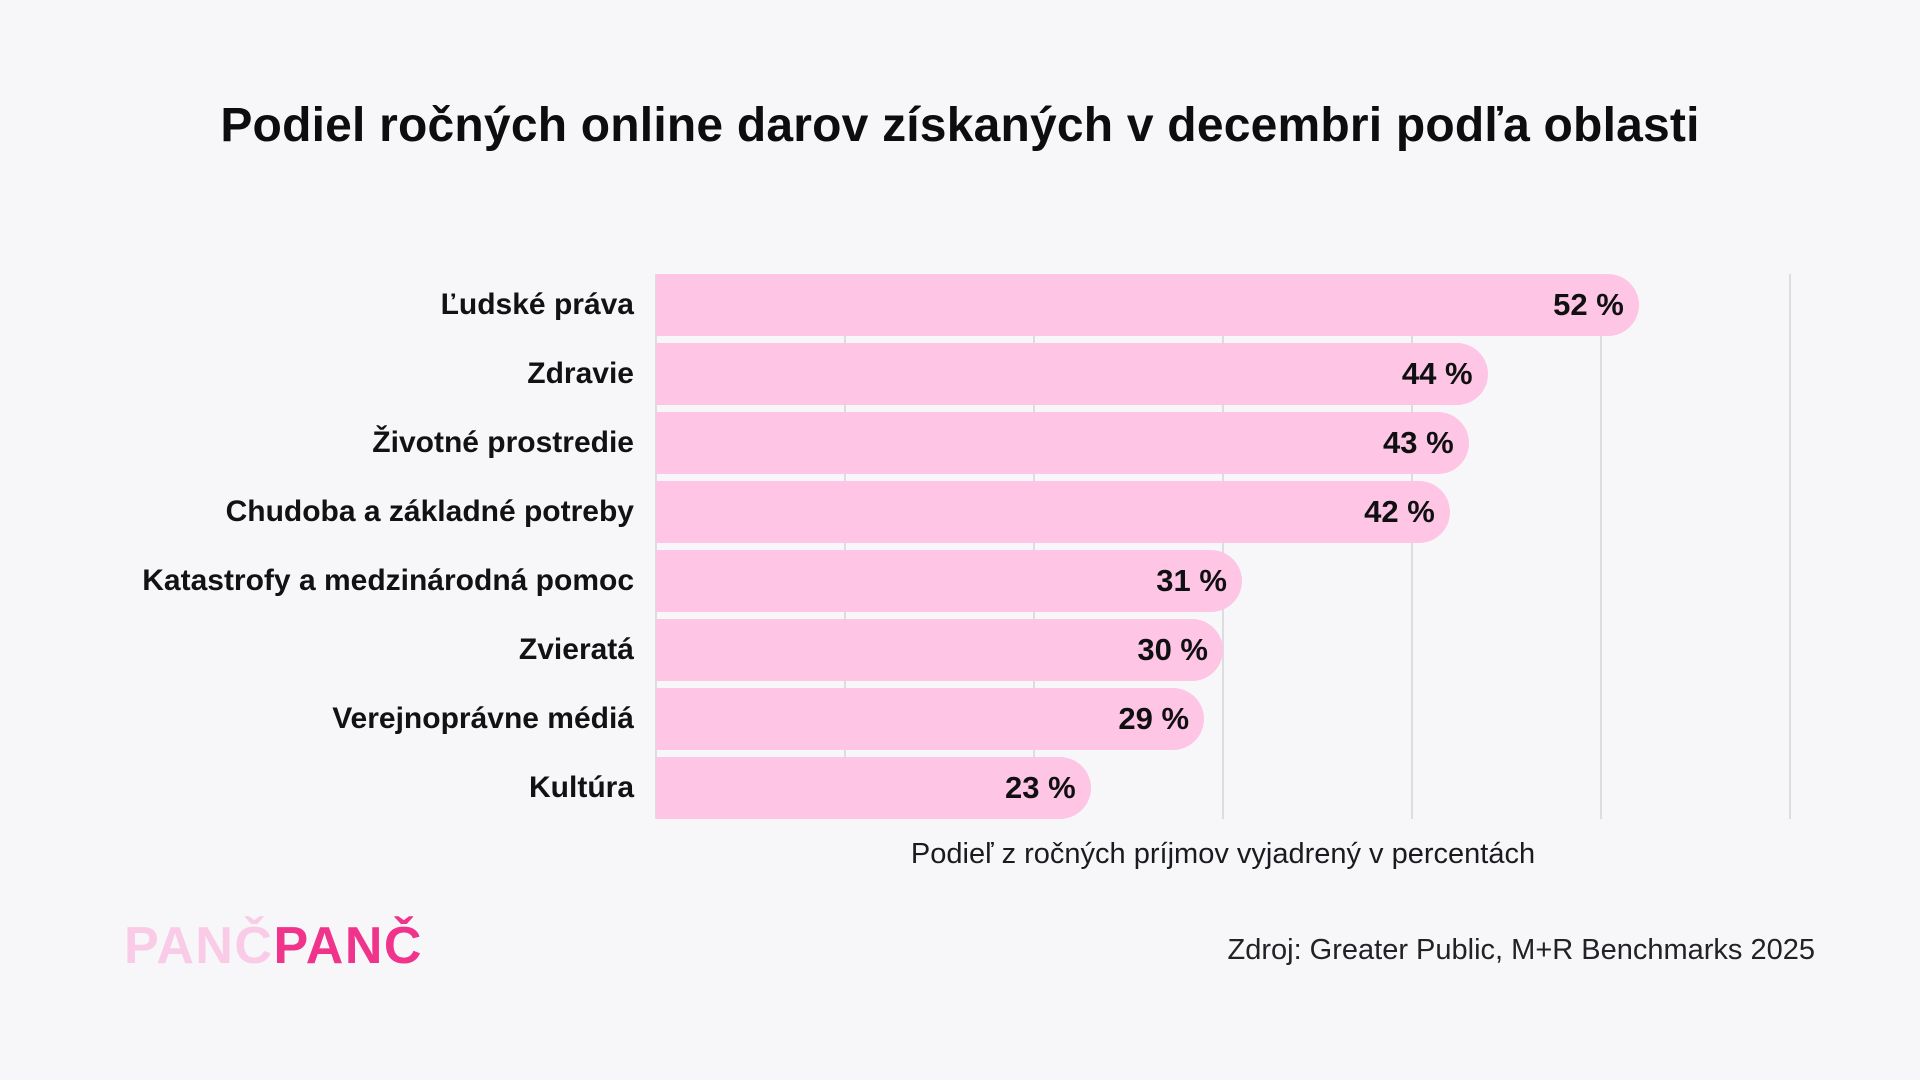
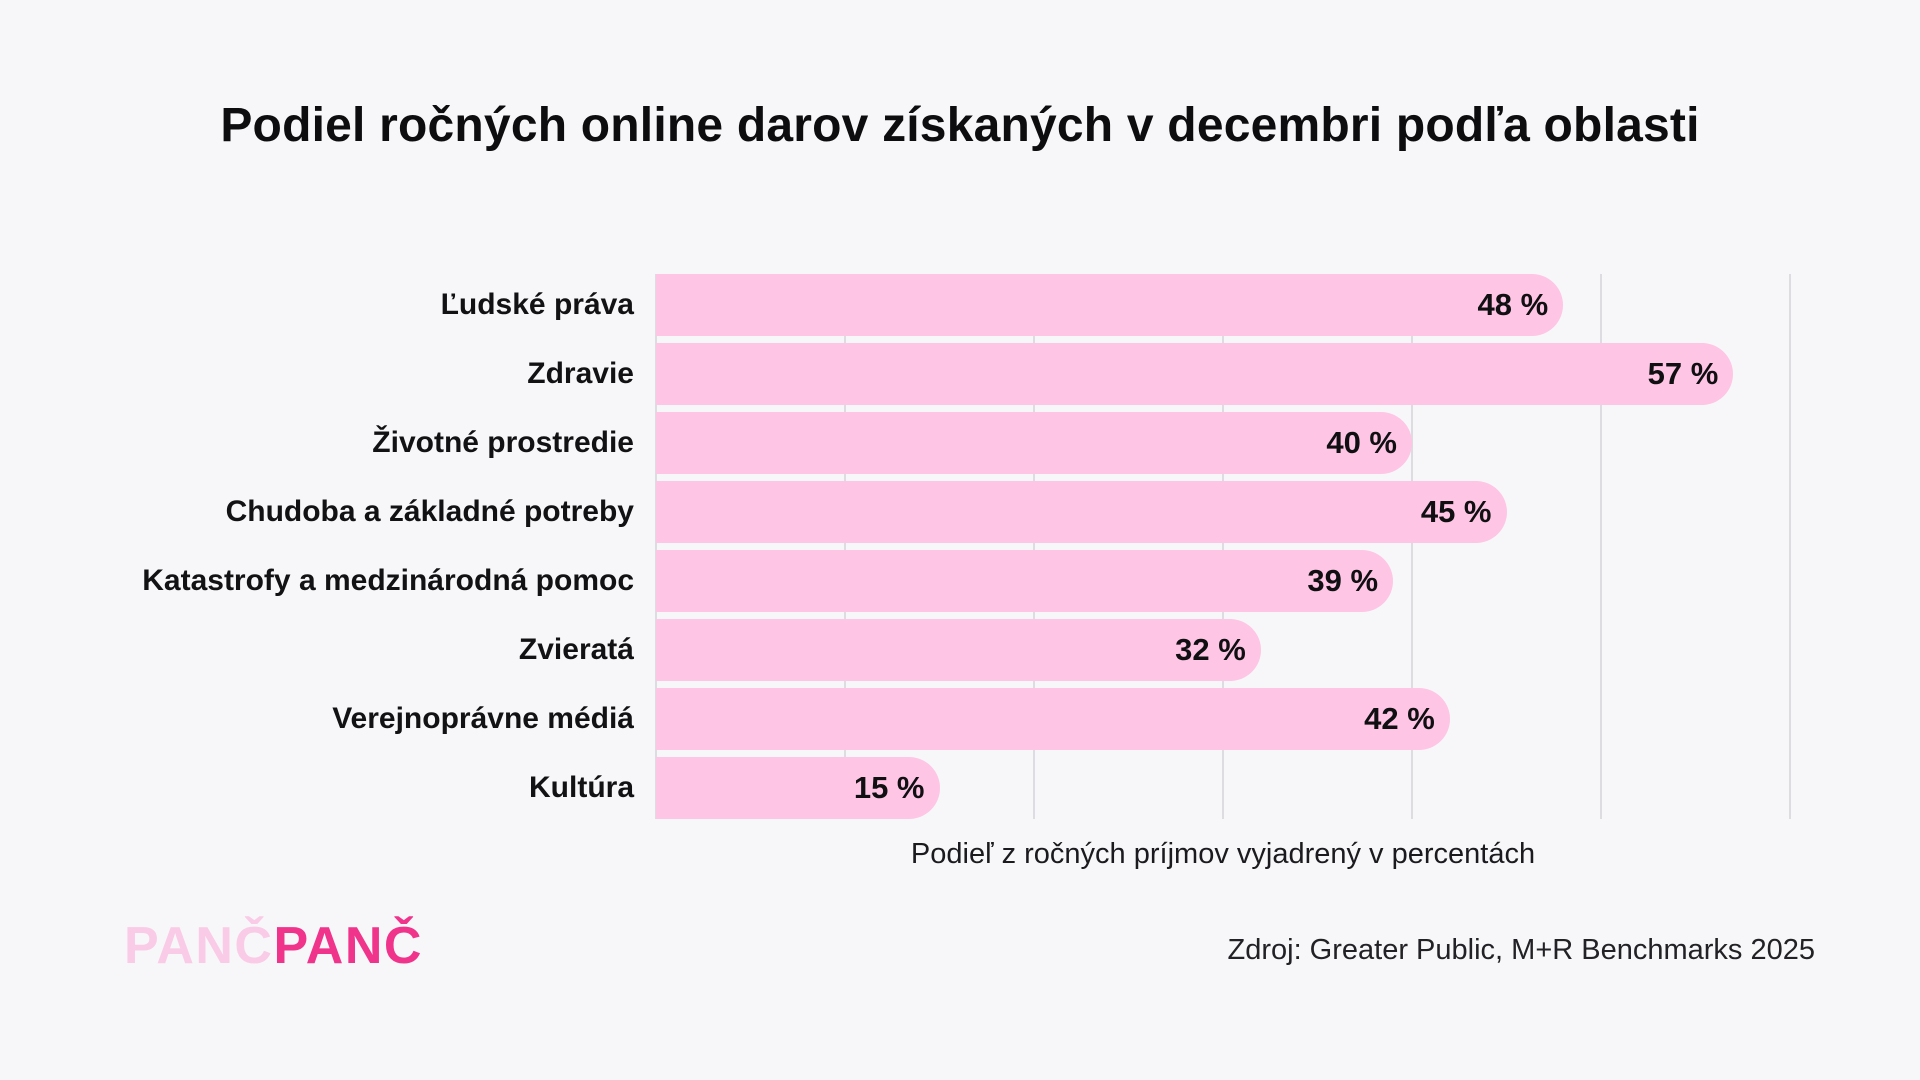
Ľudské práva: 52 -> 48
Zdravie: 44 -> 57
Životné prostredie: 43 -> 40
Chudoba a základné potreby: 42 -> 45
Katastrofy a medzinárodná pomoc: 31 -> 39
Zvieratá: 30 -> 32
Verejnoprávne médiá: 29 -> 42
Kultúra: 23 -> 15
